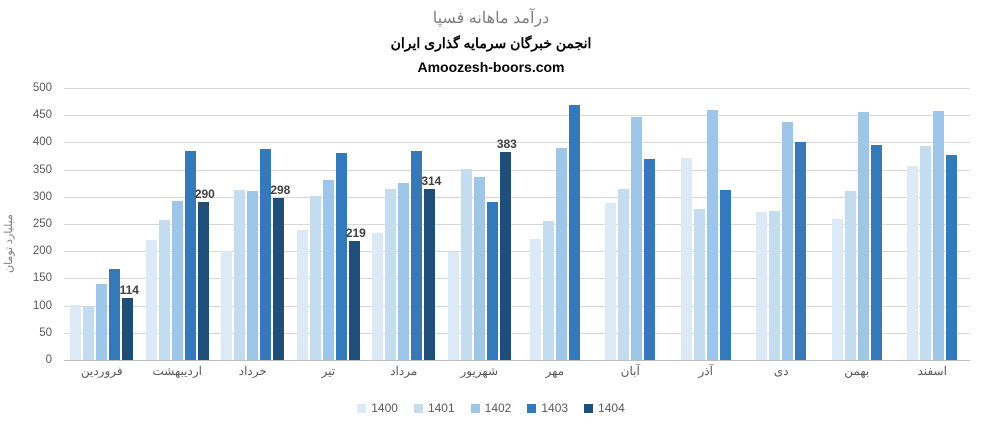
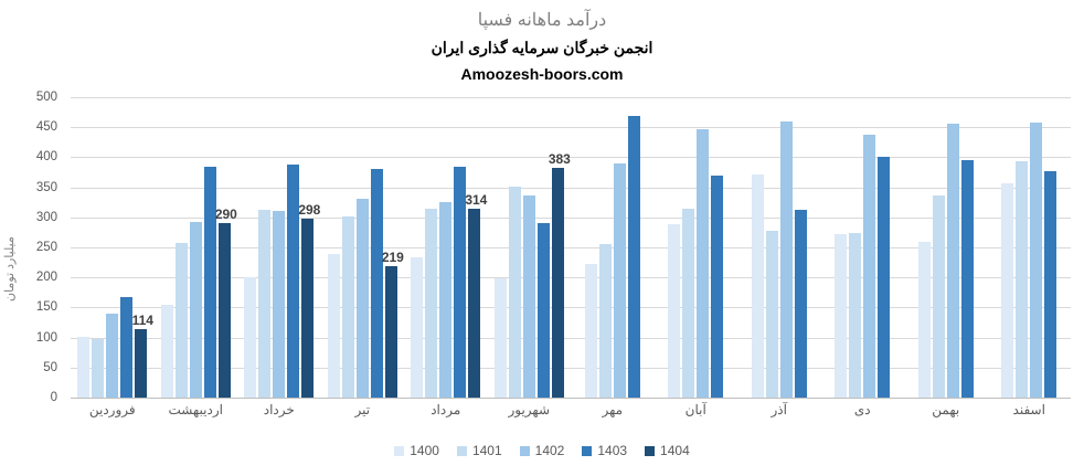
1400/اردیبهشت: 220 -> 160
1401/بهمن: 310 -> 340
